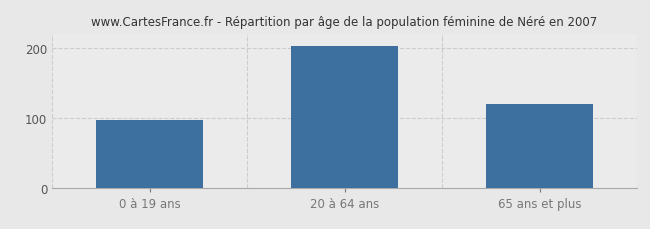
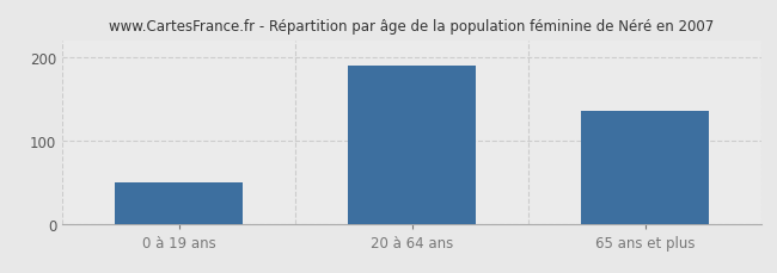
0 à 19 ans: 96 -> 50
20 à 64 ans: 202 -> 190
65 ans et plus: 120 -> 135
